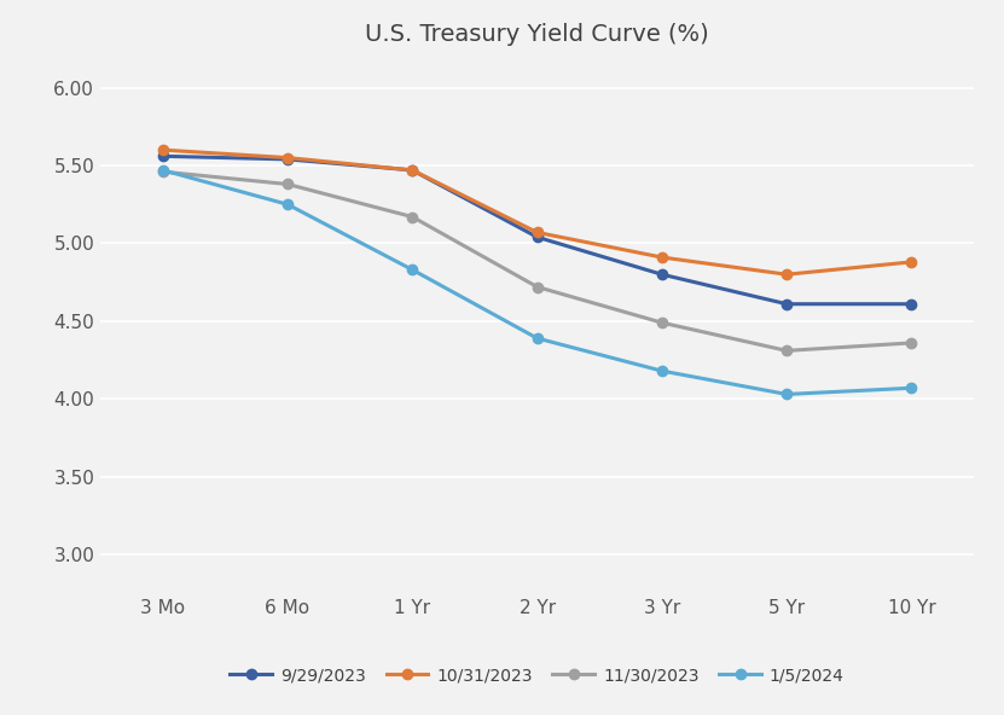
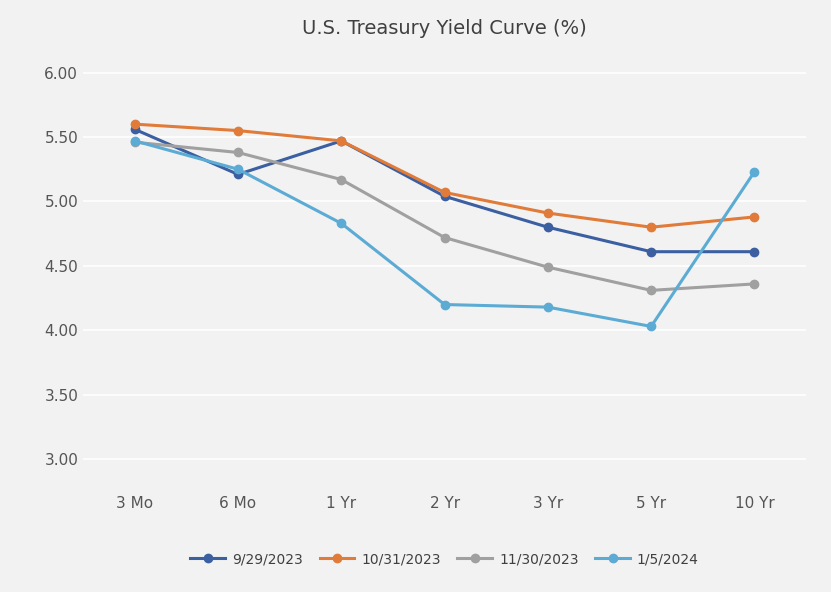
9/29/2023/6 Mo: 5.54 -> 5.21
1/5/2024/2 Yr: 4.39 -> 4.20
1/5/2024/10 Yr: 4.07 -> 5.23
